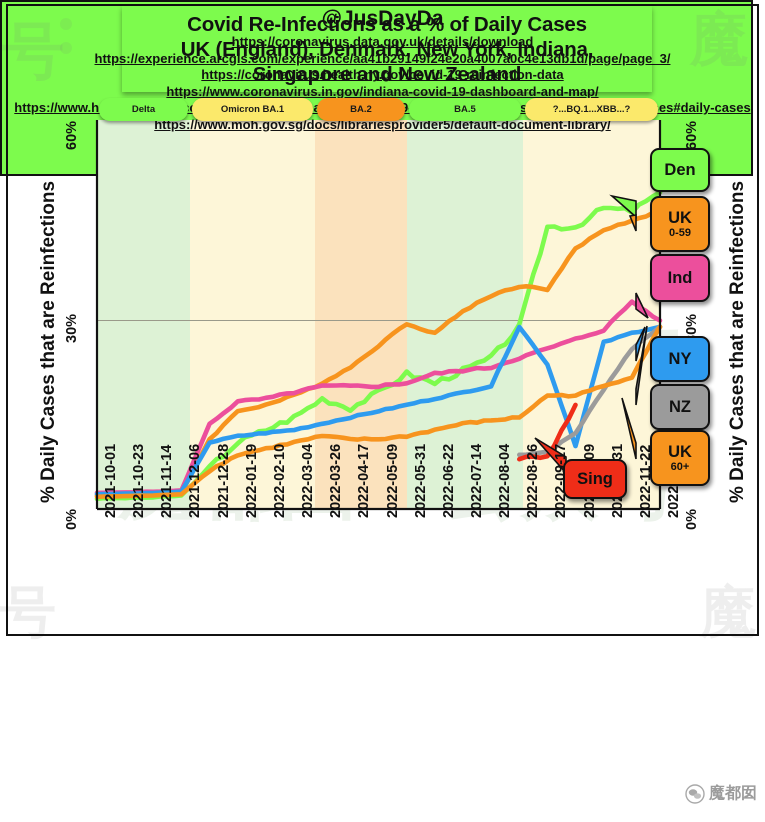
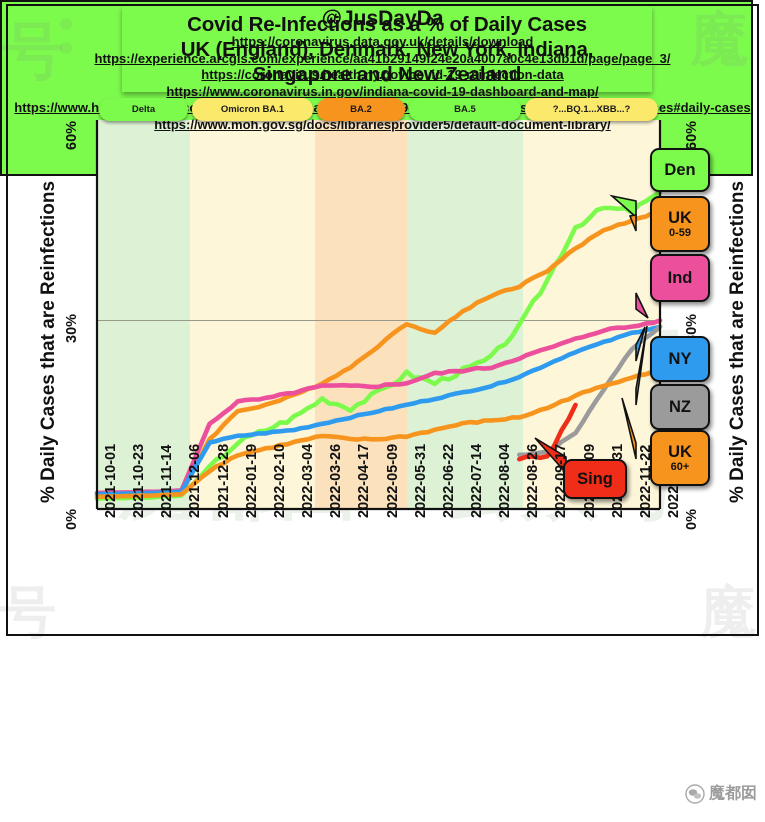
NY/2022-08-26: 29% -> 21%
Den/2022-09-17: 45% -> 36%
UK 0-59/2022-09-17: 35% -> 38%
UK 60+/2022-09-17: 18% -> 16%
NY/2022-10-09: 10% -> 25%
Ind/2022-11-22: 33% -> 29%
UK 60+/2022-12-14: 29% -> 22%
